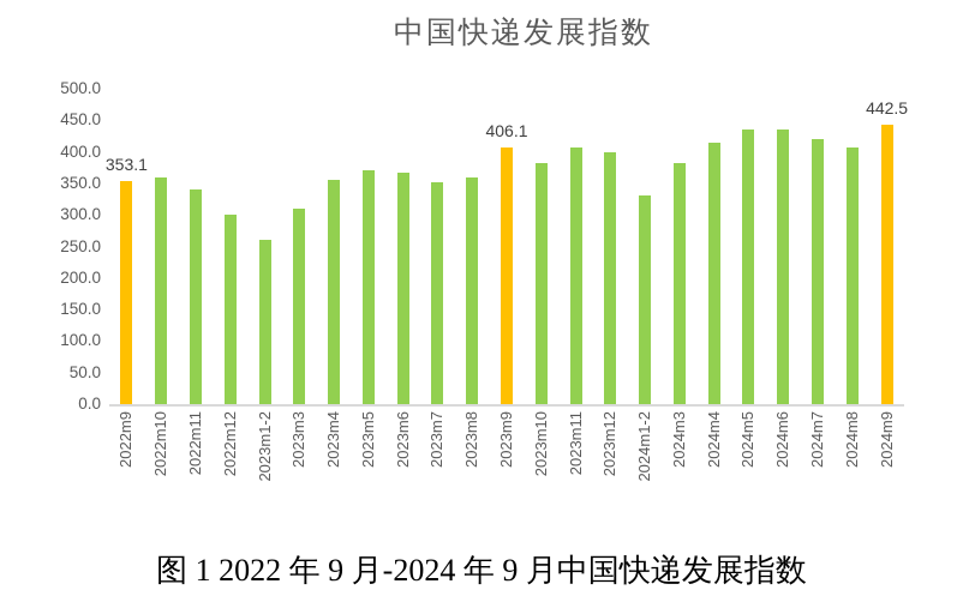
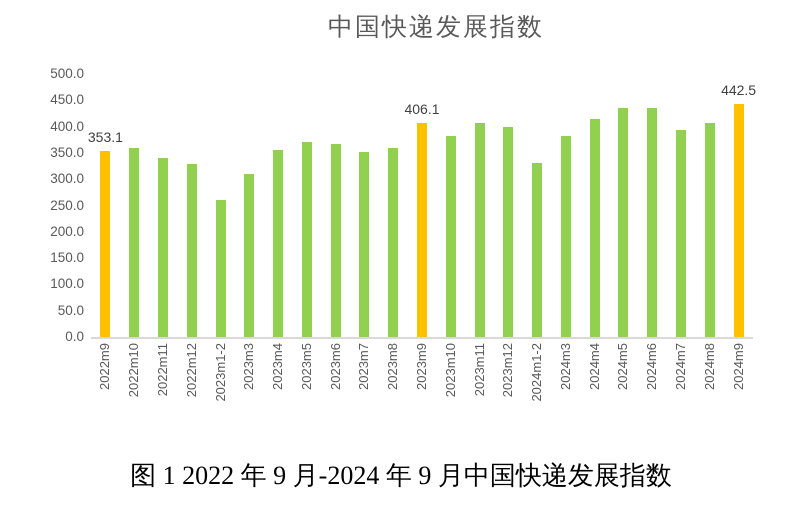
2022m12: 300 -> 330
2024m7: 420 -> 390
